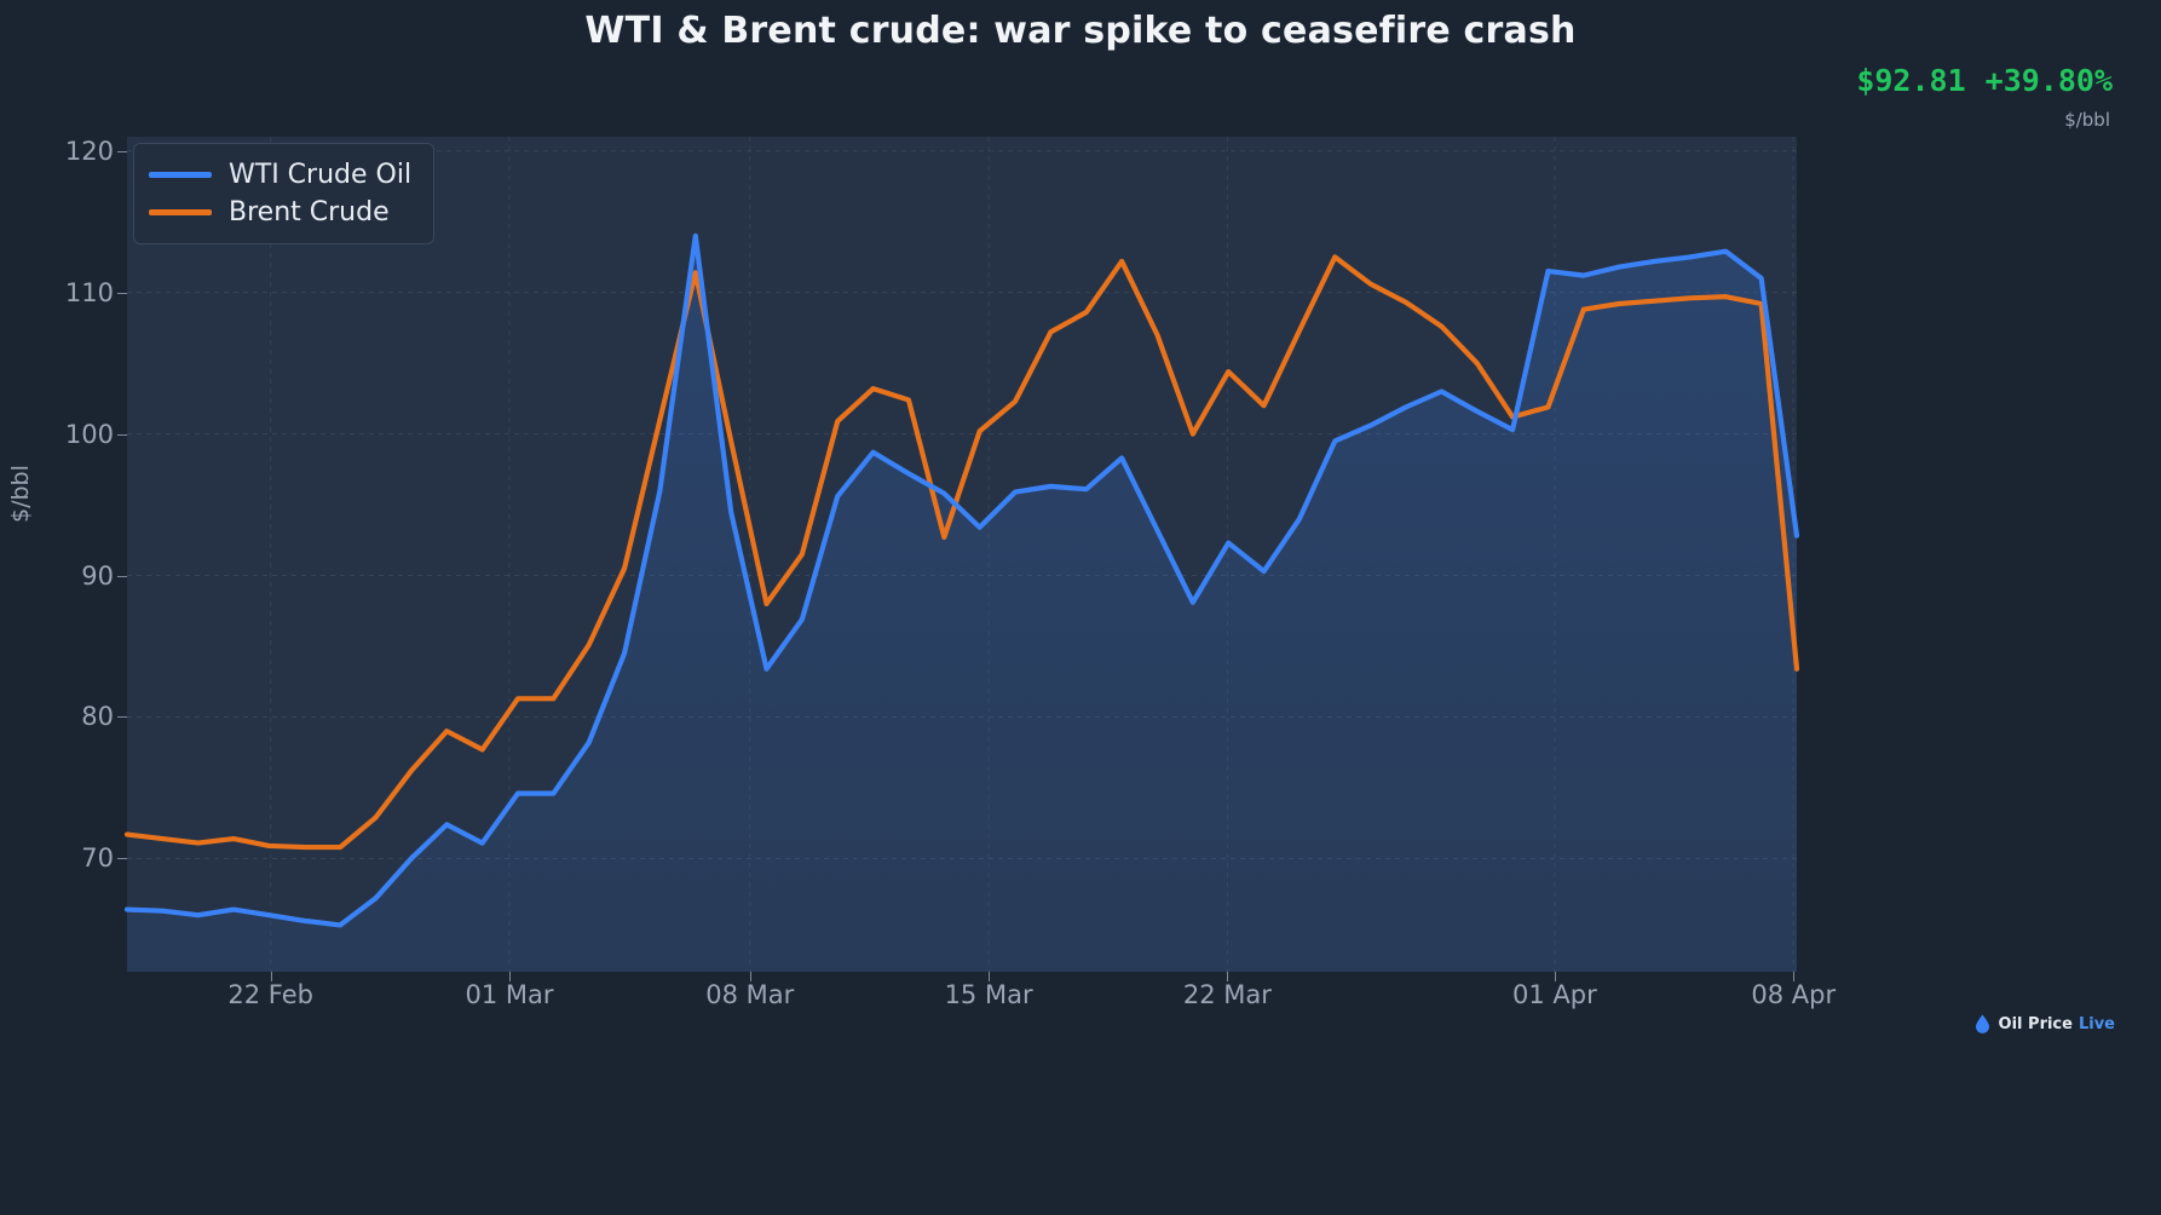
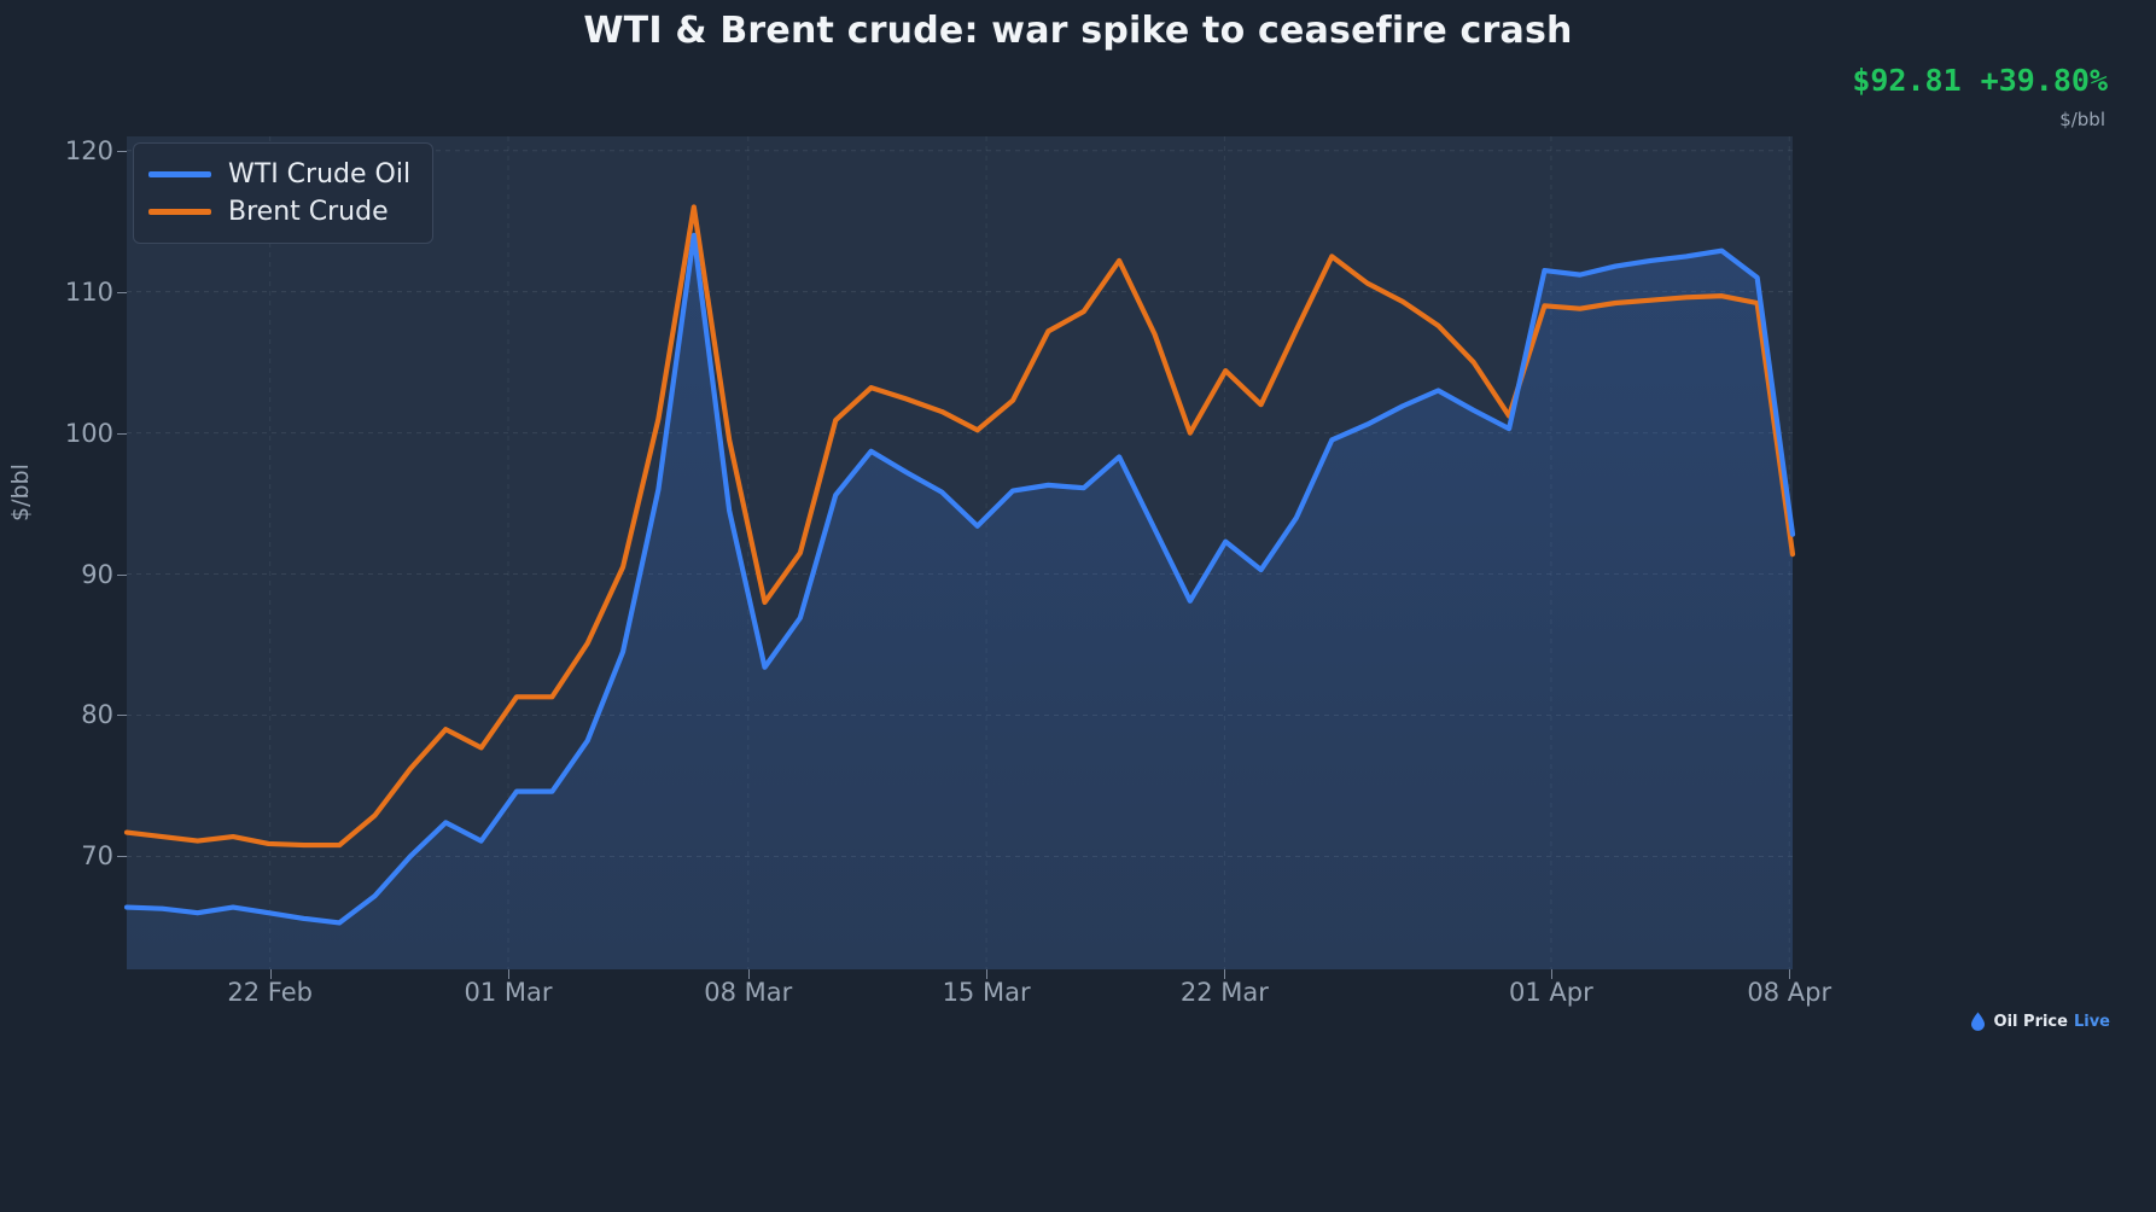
Brent Crude/08 Mar: 111.4 -> 116.0
Brent Crude/15 Mar: 92.7 -> 101.5
Brent Crude/01 Apr: 101.9 -> 109.0
Brent Crude/08 Apr: 83.4 -> 91.4
